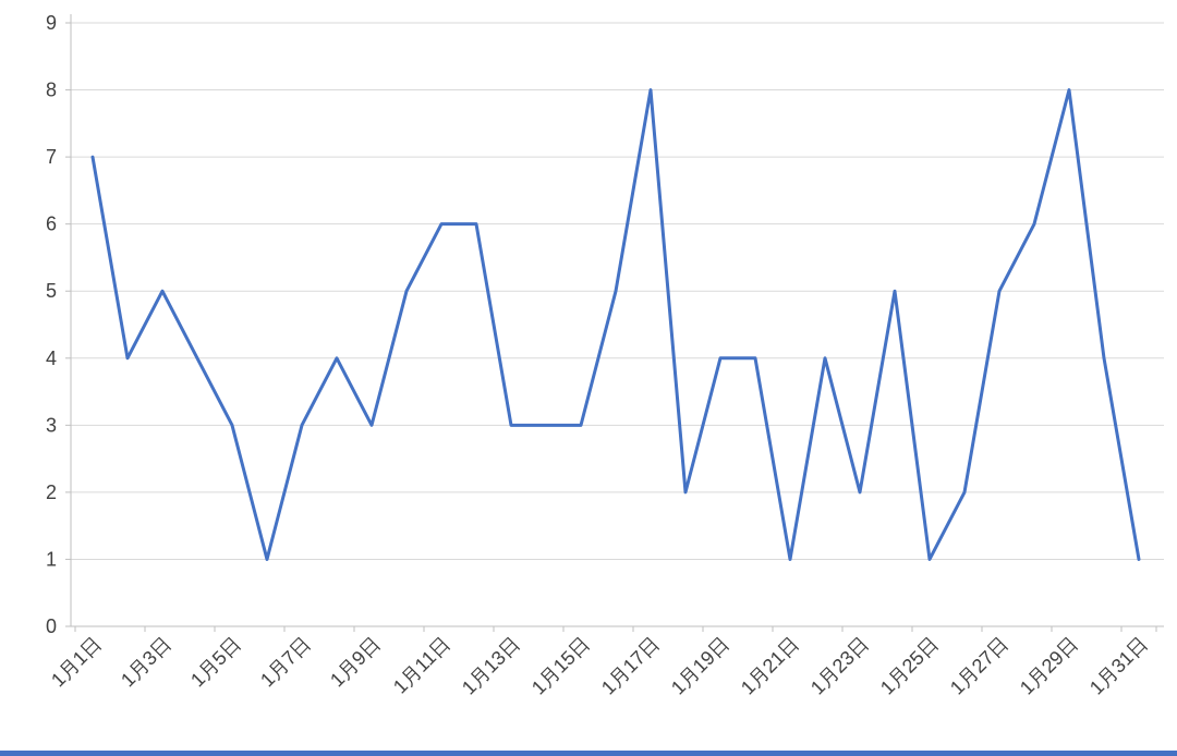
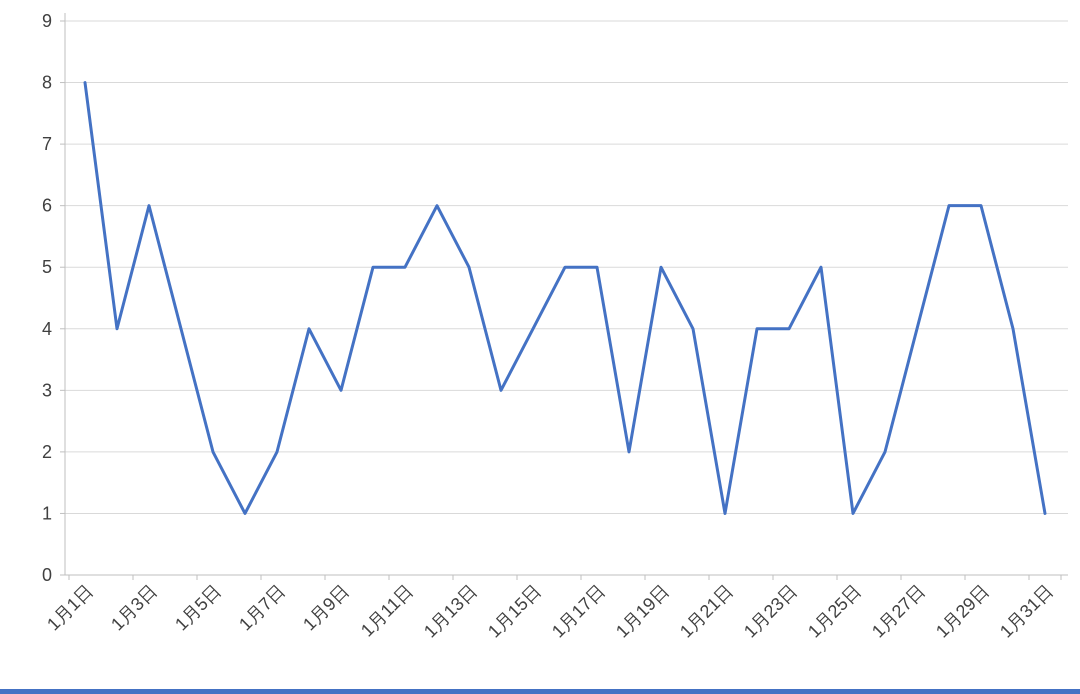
1月1日: 7 -> 8
1月3日: 5 -> 6
1月5日: 3 -> 2
1月7日: 3 -> 2
1月11日: 6 -> 5
1月13日: 3 -> 5
1月15日: 3 -> 4
1月17日: 8 -> 5
1月19日: 4 -> 5
1月23日: 2 -> 4
1月27日: 5 -> 4
1月29日: 8 -> 6
